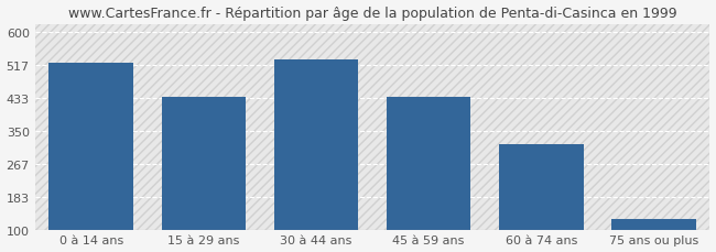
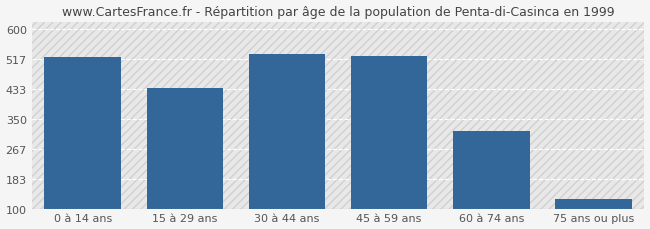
45 à 59 ans: 436 -> 525
